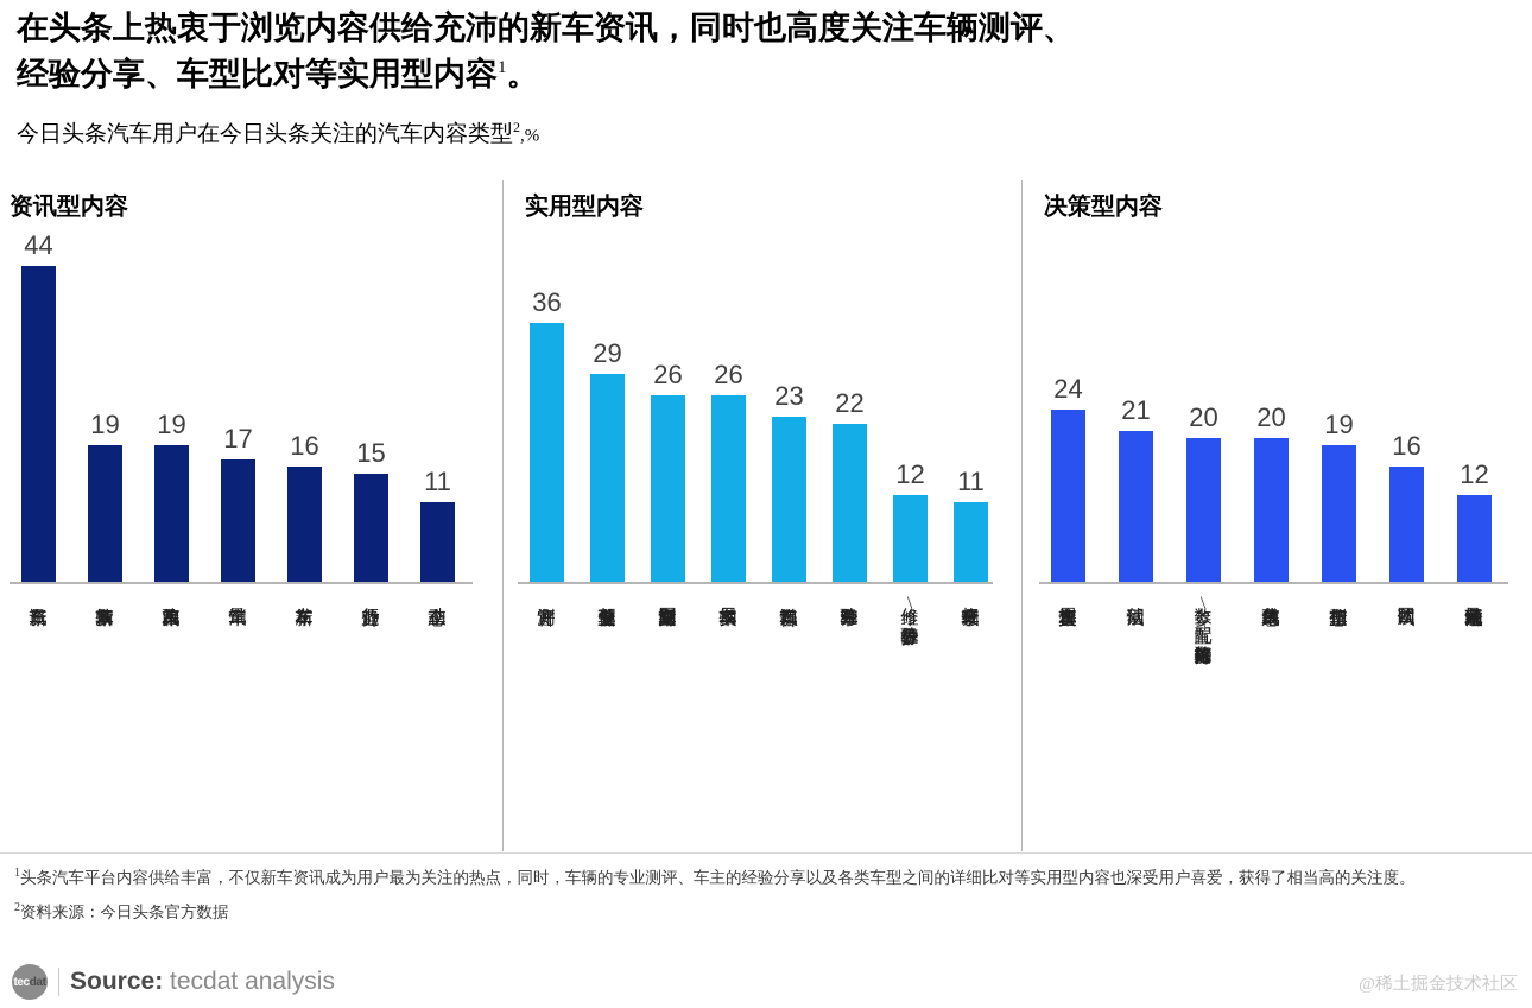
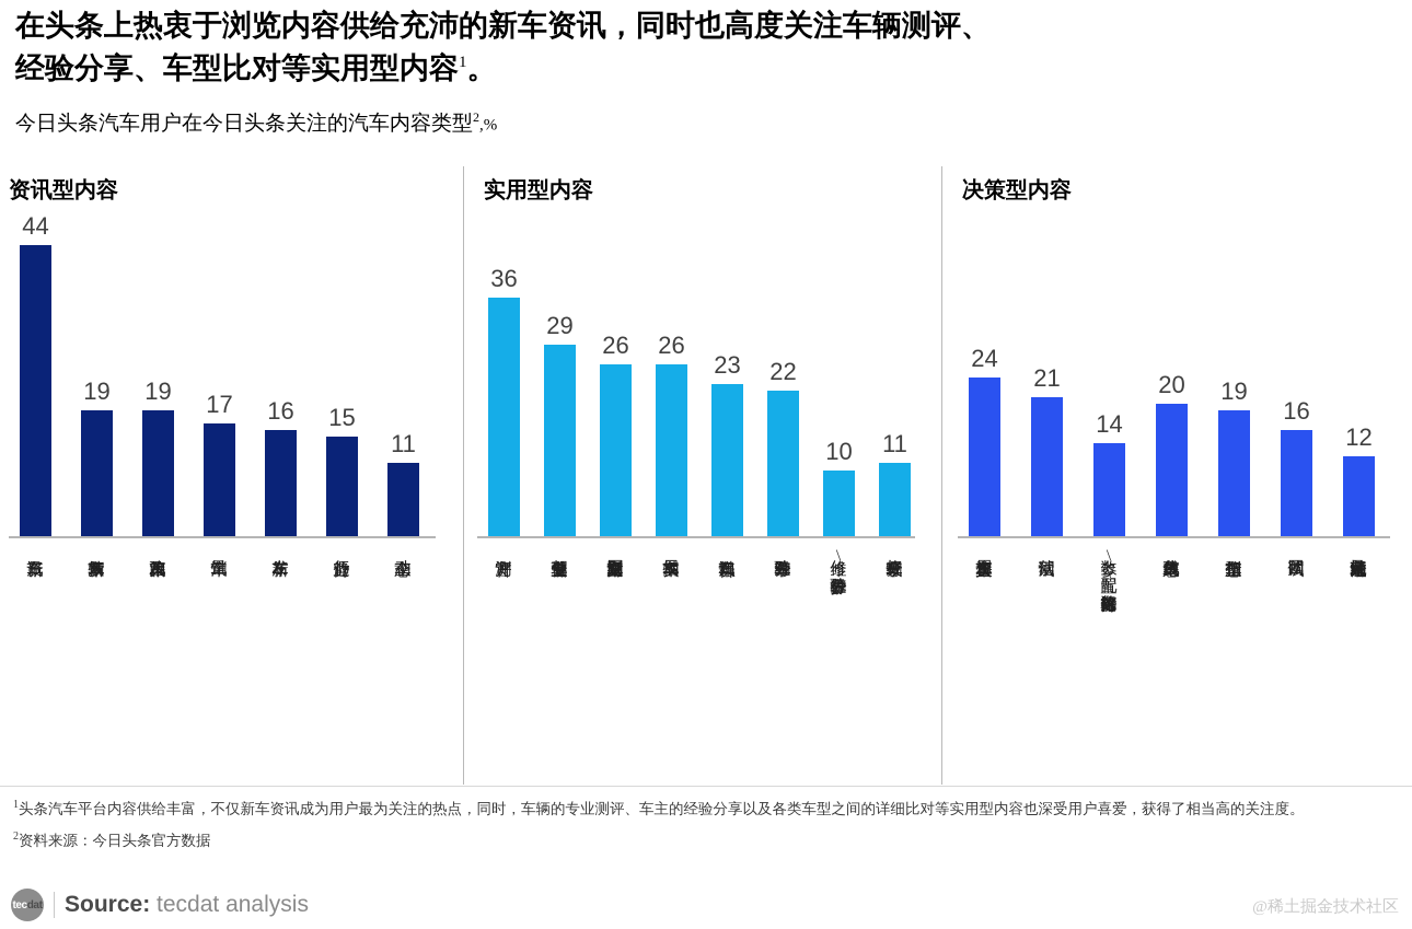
实用型内容/维修\养护经验分享: 12 -> 10
决策型内容/参数\配置\价格等数据比对: 20 -> 14
